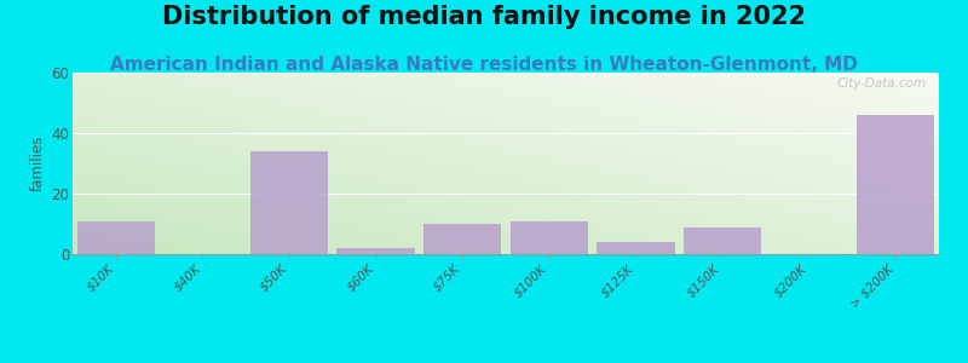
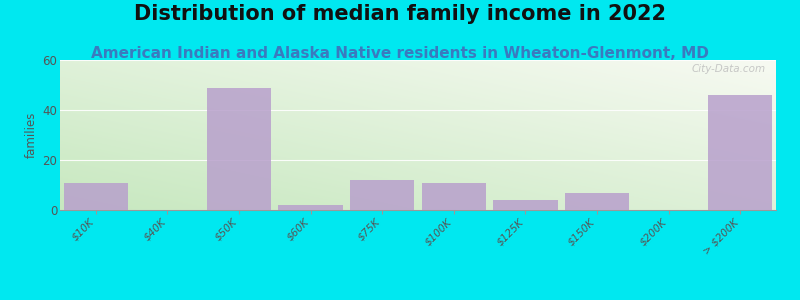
$50K: 34 -> 49
$75K: 10 -> 12
$150K: 9 -> 7
